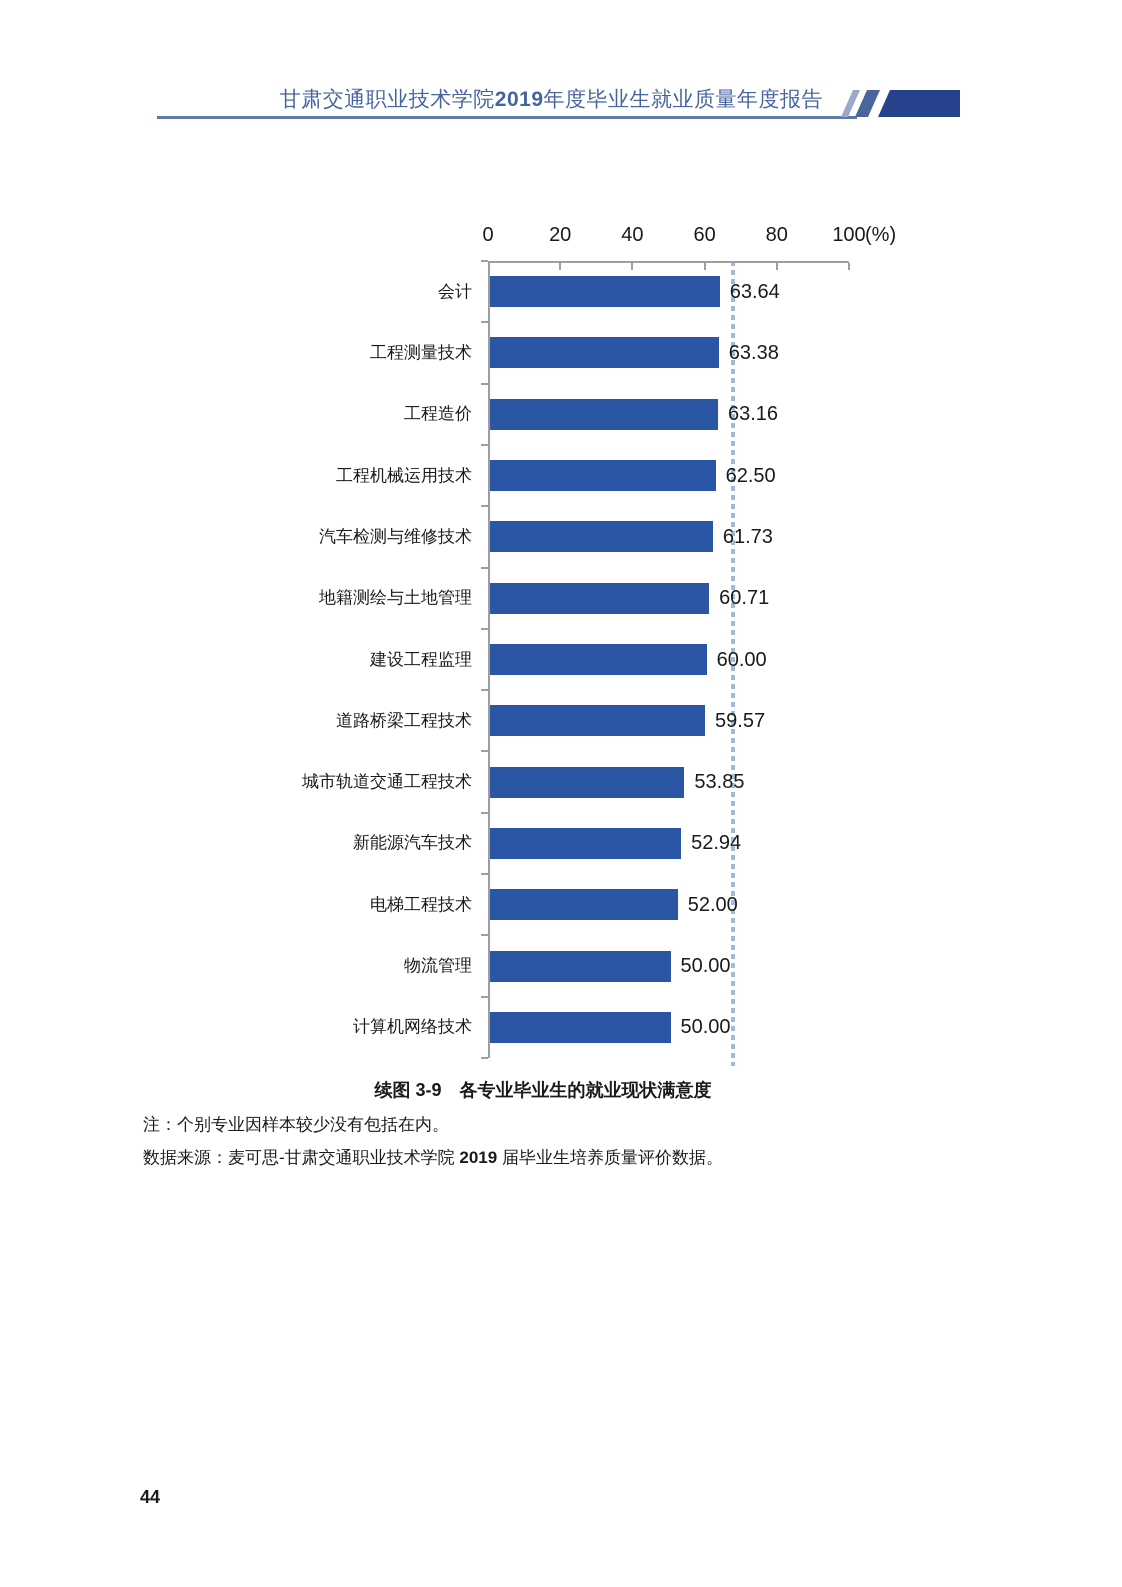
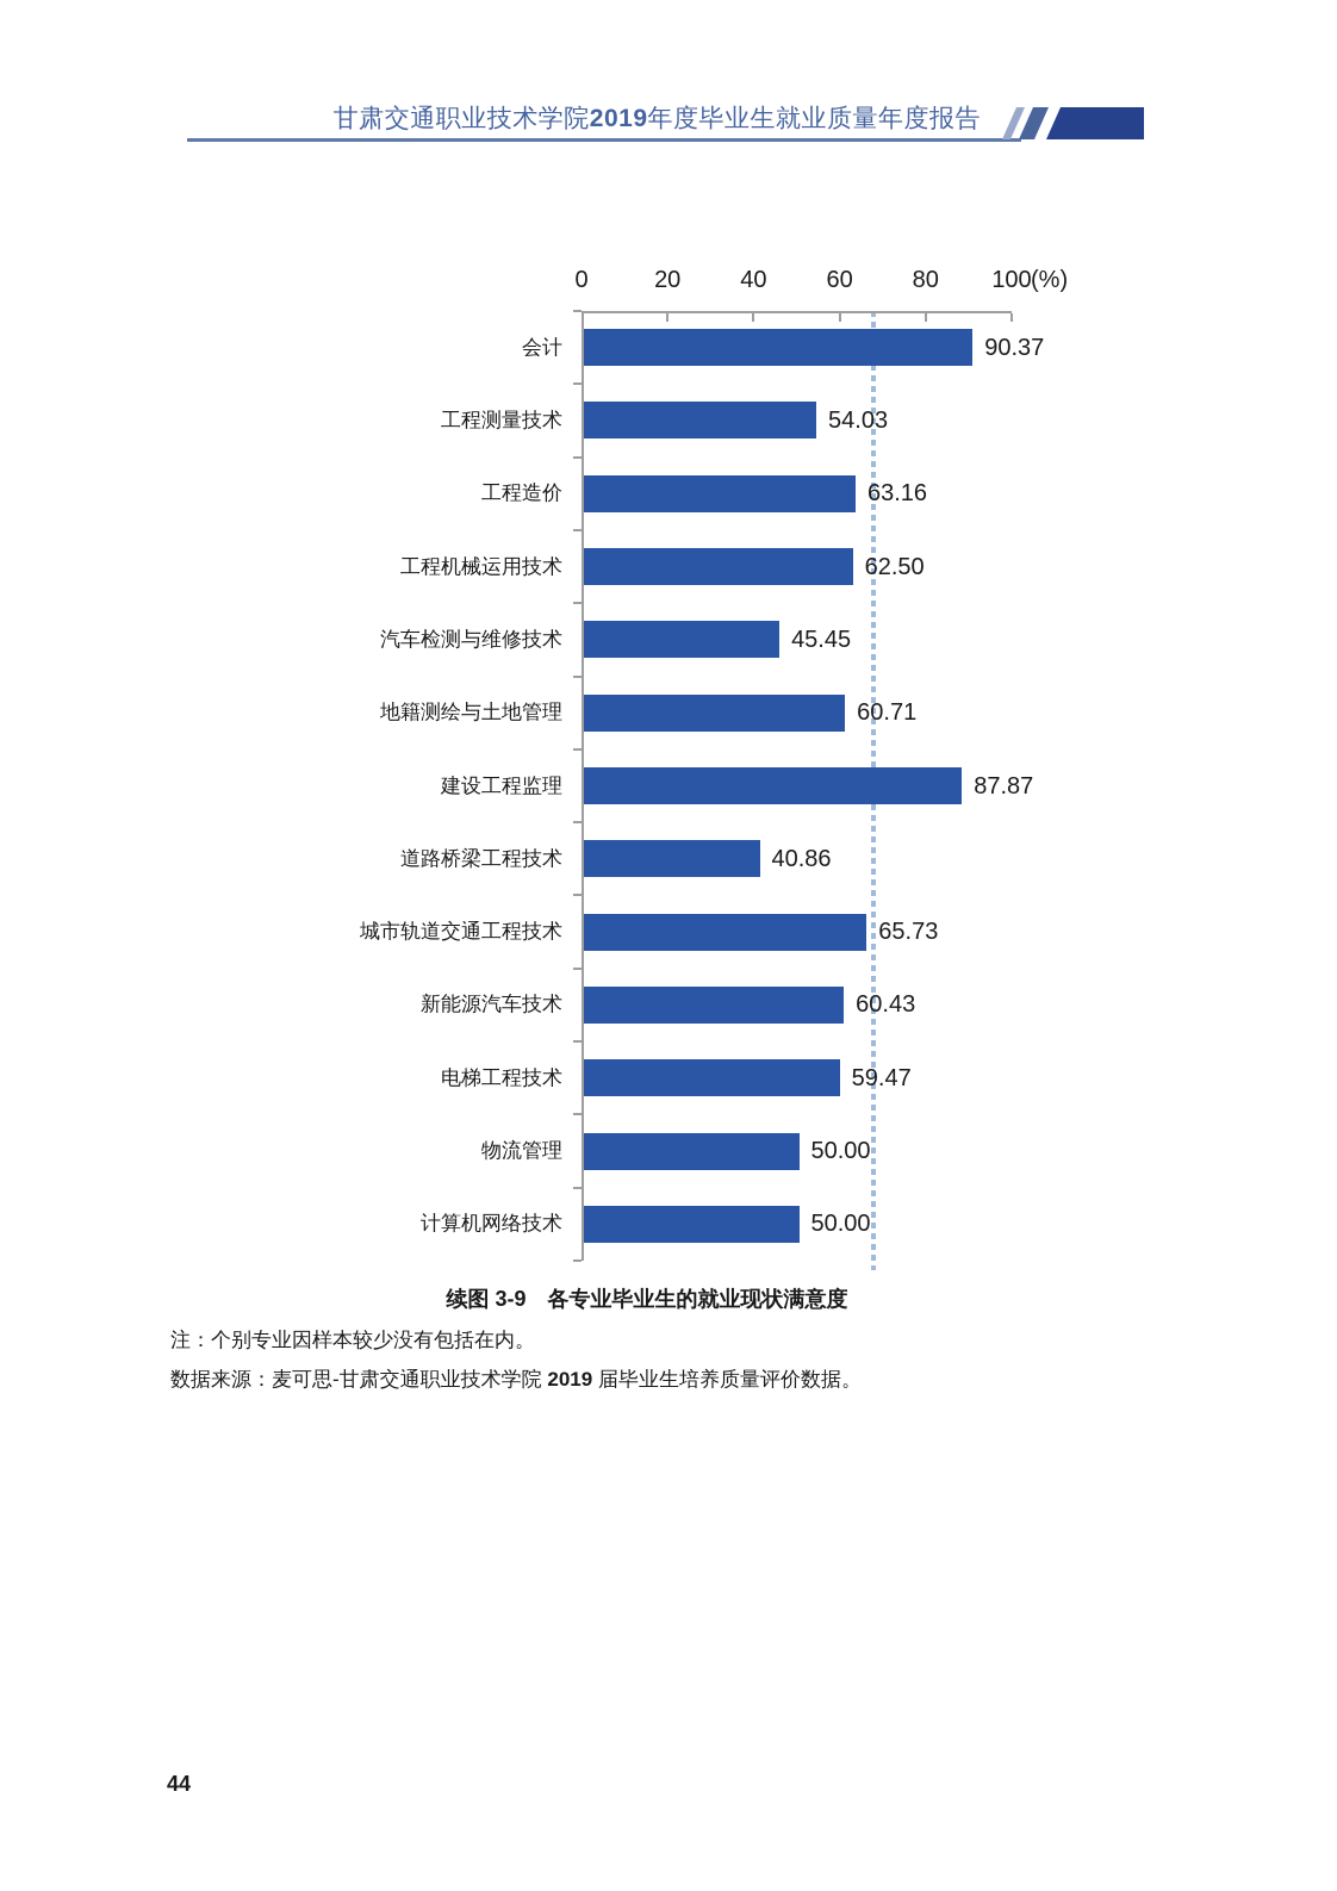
会计: 63.64 -> 90.37
工程测量技术: 63.38 -> 54.03
汽车检测与维修技术: 61.73 -> 45.45
建设工程监理: 60.00 -> 87.87
道路桥梁工程技术: 59.57 -> 40.86
城市轨道交通工程技术: 53.85 -> 65.73
新能源汽车技术: 52.94 -> 60.43
电梯工程技术: 52.00 -> 59.47
